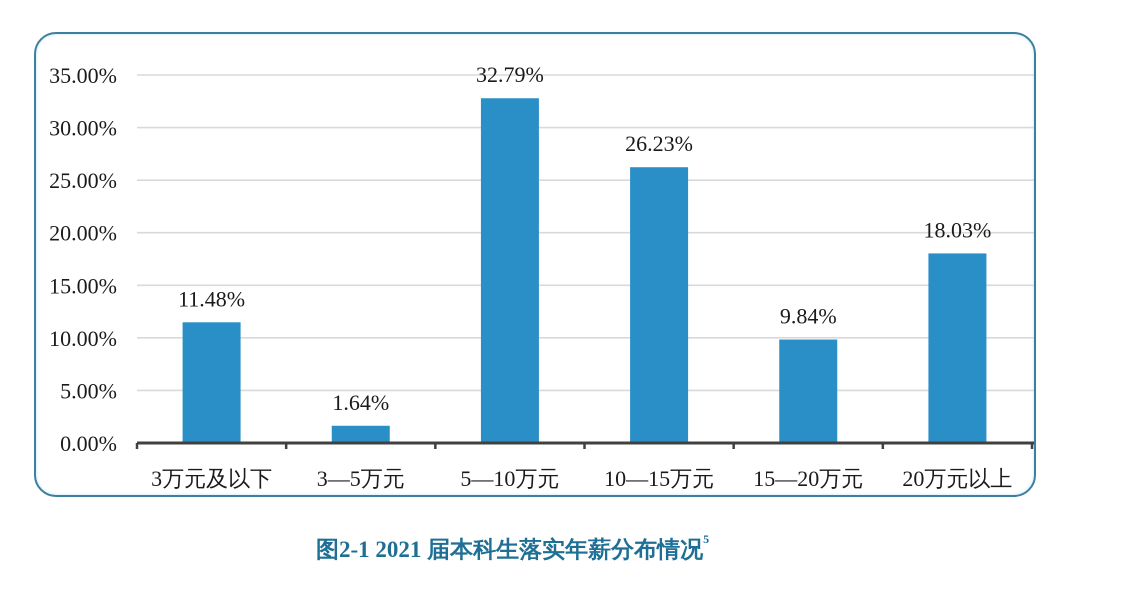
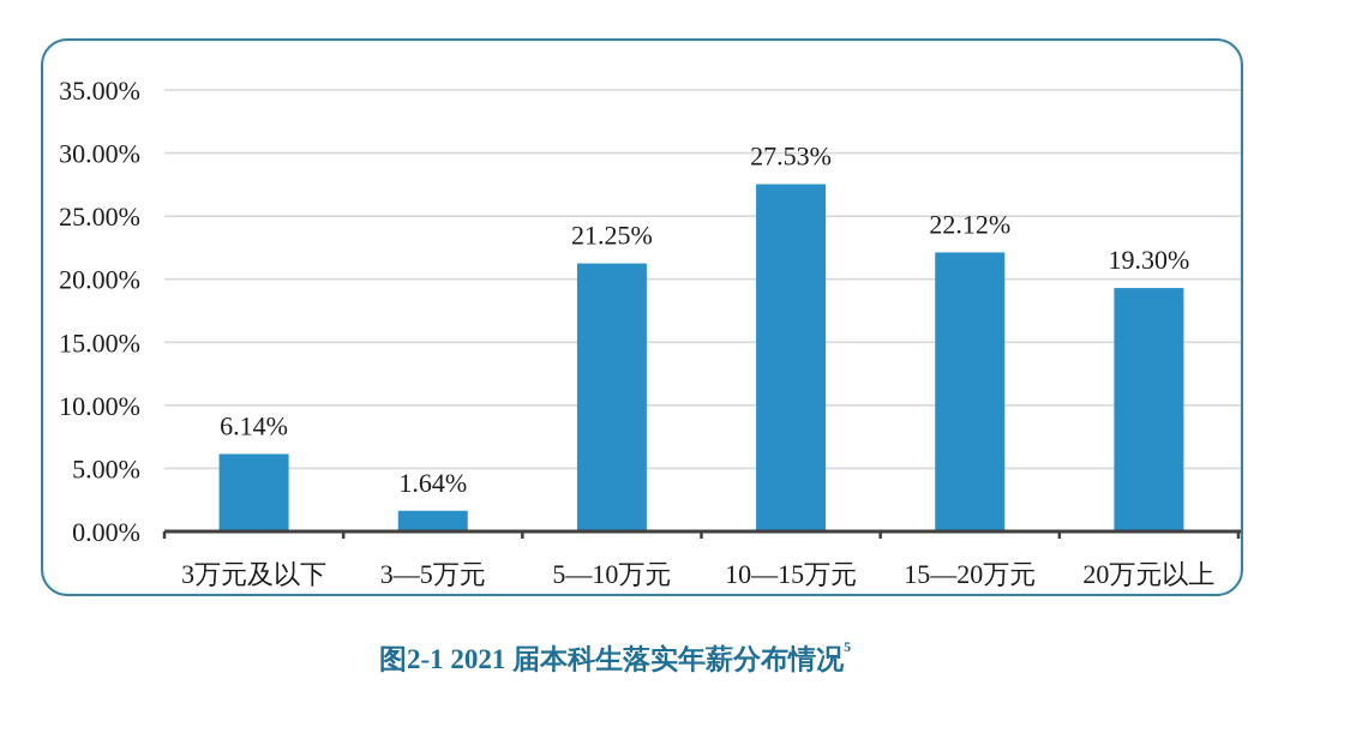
3万元及以下: 11.48% -> 6.14%
5—10万元: 32.79% -> 21.25%
10—15万元: 26.23% -> 27.53%
15—20万元: 9.84% -> 22.12%
20万元以上: 18.03% -> 19.30%
